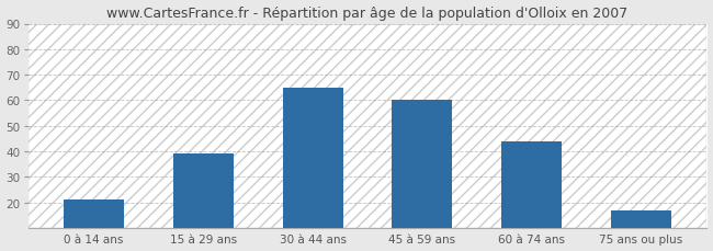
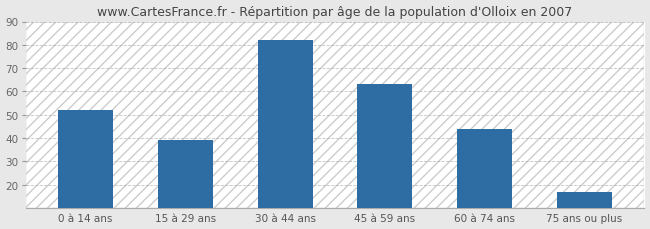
0 à 14 ans: 21 -> 52
30 à 44 ans: 65 -> 82
45 à 59 ans: 60 -> 63
